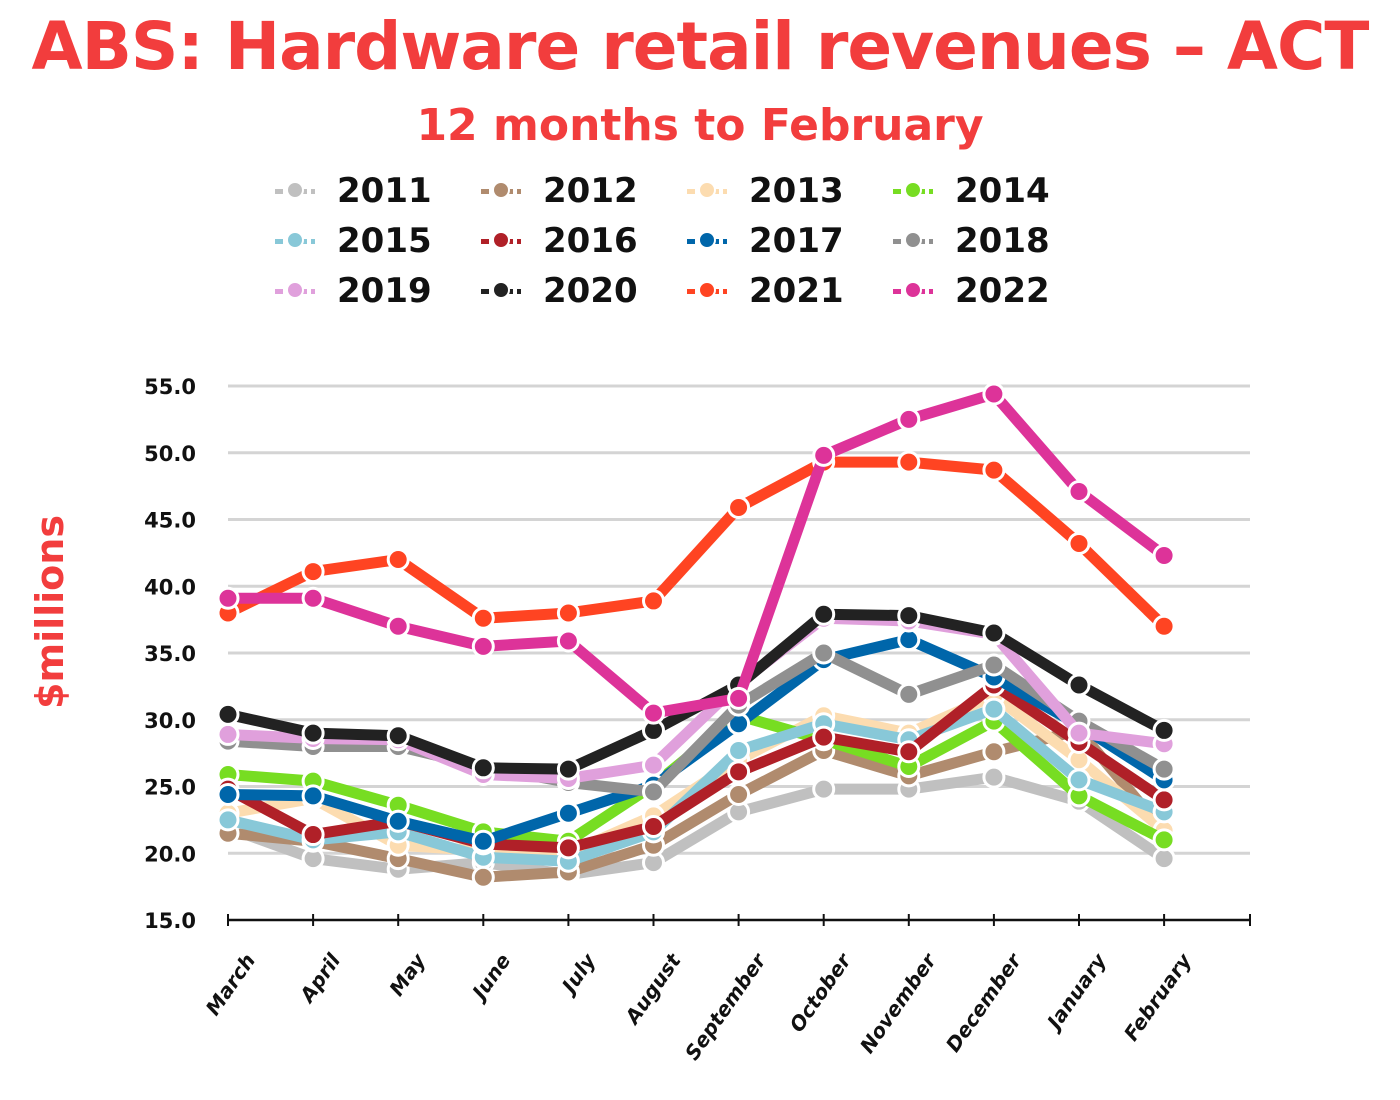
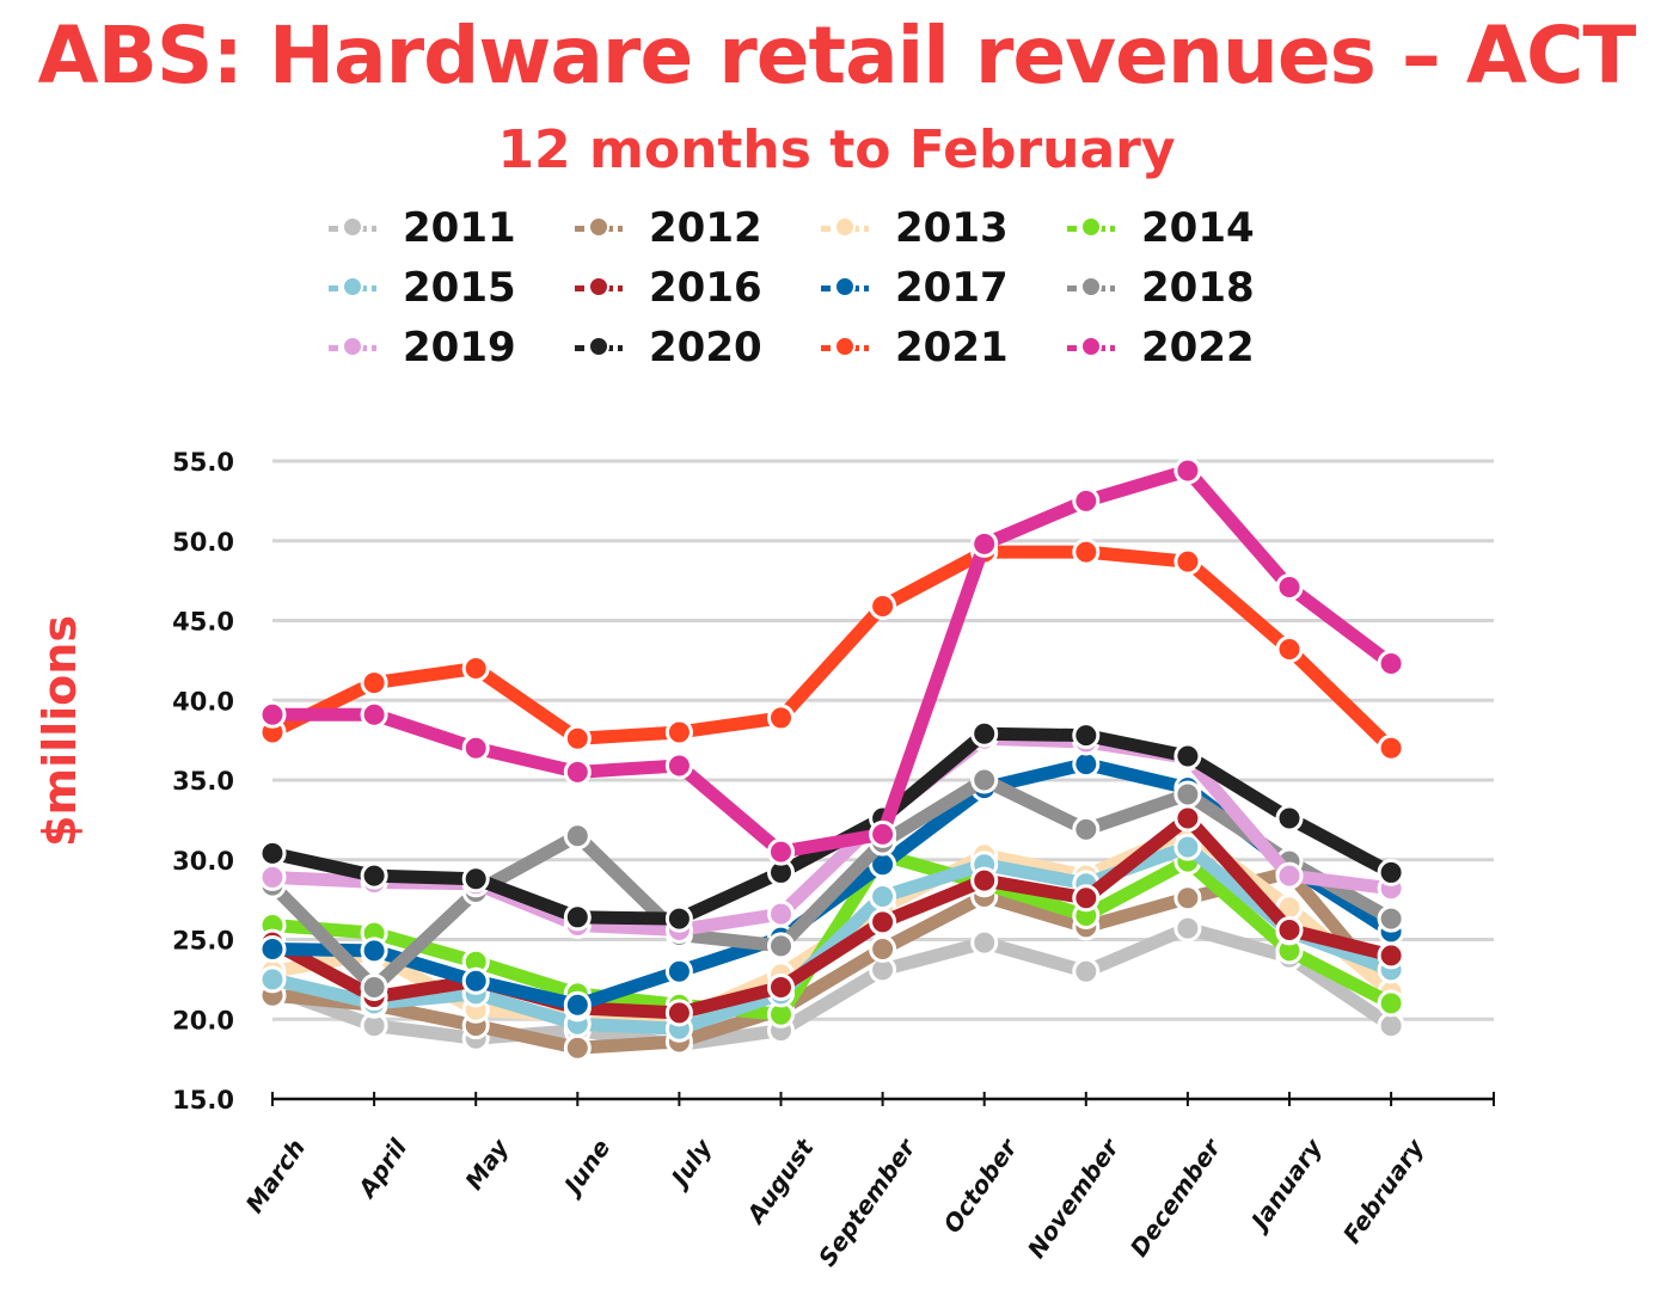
2018/April: 28.0 -> 22.0
2018/June: 26.5 -> 31.5
2014/August: 25.1 -> 20.3
2011/November: 24.8 -> 23.0
2017/December: 33.2 -> 34.5
2016/January: 28.3 -> 25.6
